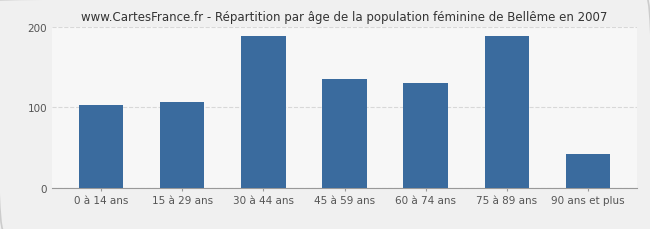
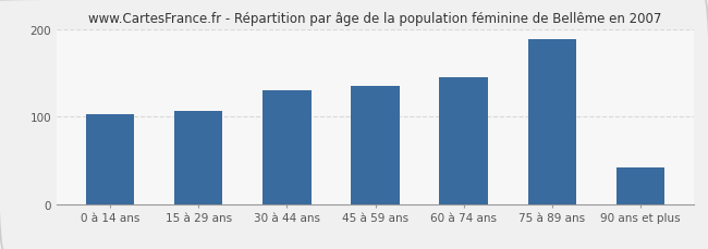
30 à 44 ans: 188 -> 130
60 à 74 ans: 130 -> 145
